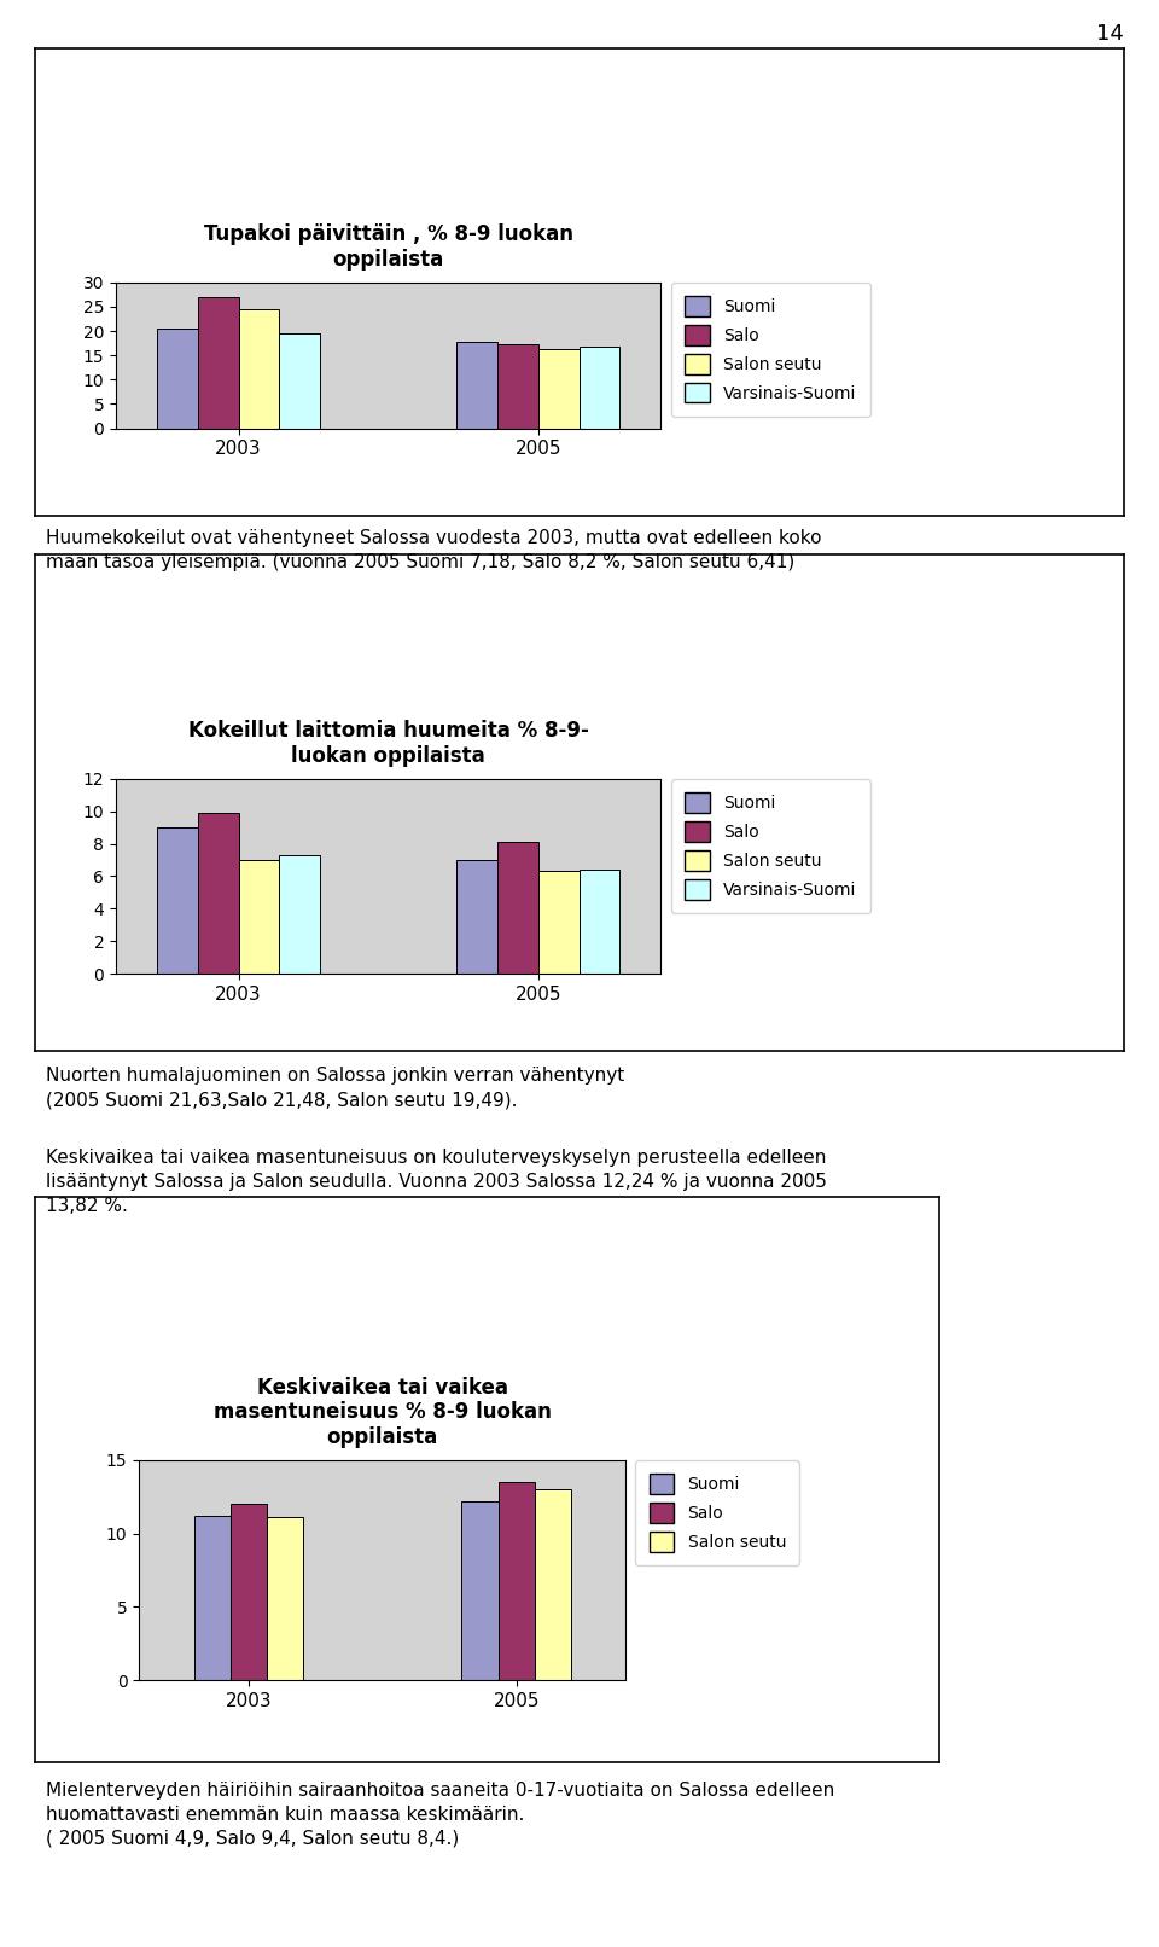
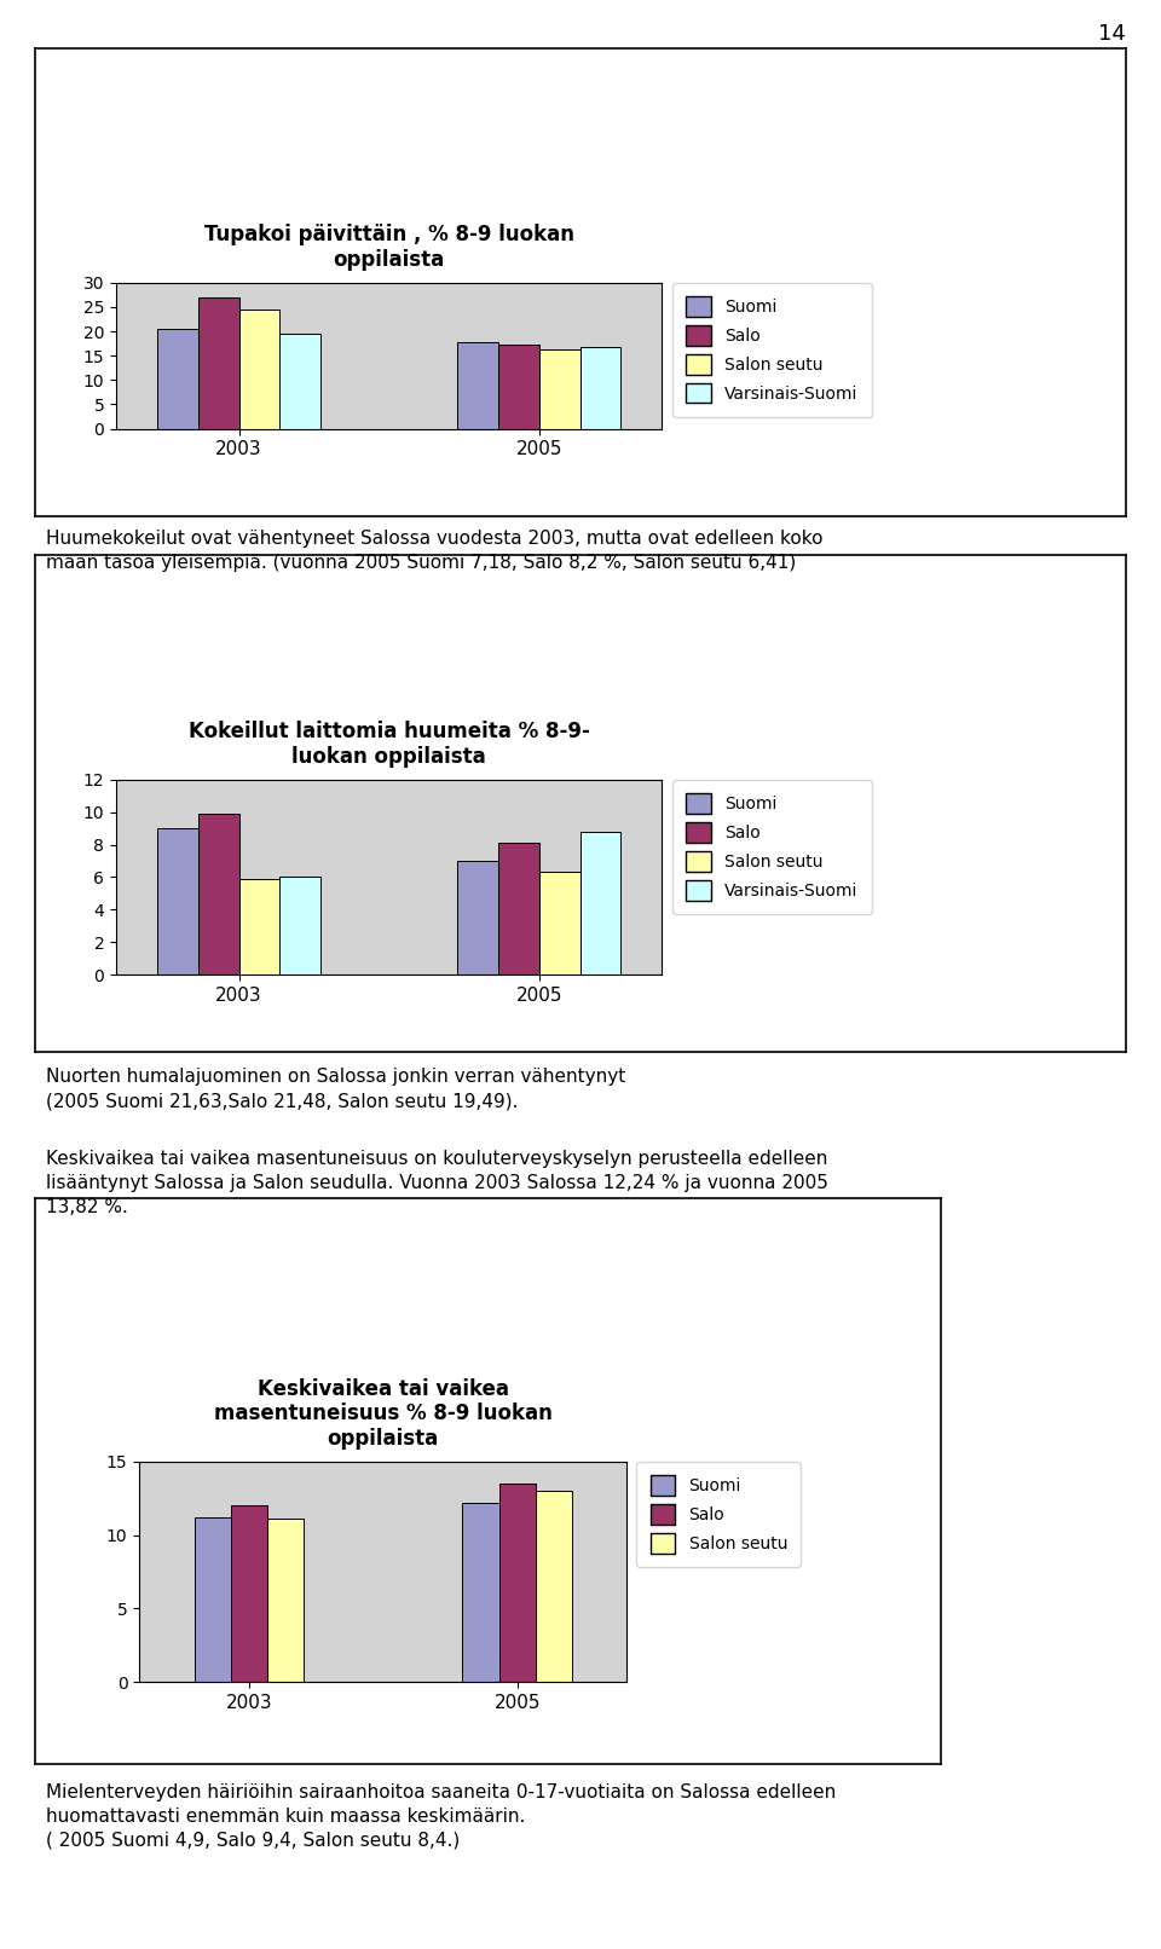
Kokeillut laittomia huumeita % 8-9- luokan oppilaista/Salon seutu/2003: 7.0 -> 5.9
Kokeillut laittomia huumeita % 8-9- luokan oppilaista/Varsinais-Suomi/2003: 7.3 -> 6.0
Kokeillut laittomia huumeita % 8-9- luokan oppilaista/Varsinais-Suomi/2005: 6.4 -> 8.8
